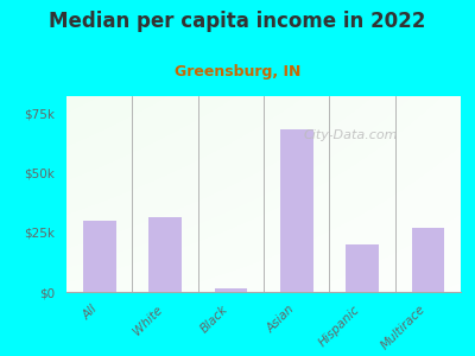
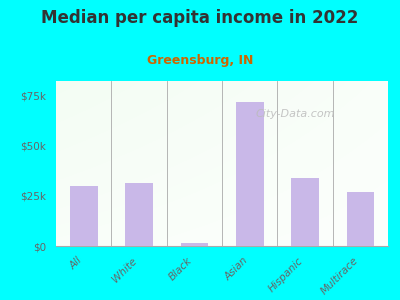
Asian: $68.0k -> $71.5k
Hispanic: $20.0k -> $34.0k
